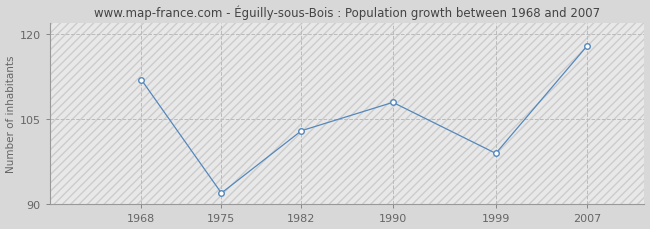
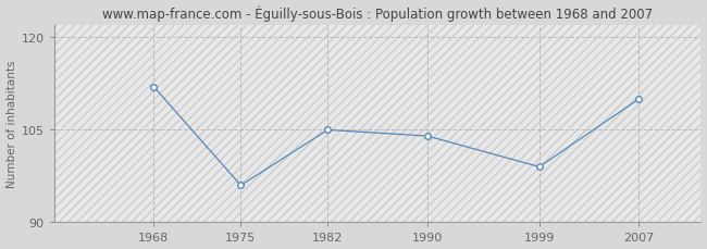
1975: 92 -> 96
1982: 103 -> 105
1990: 108 -> 104
2007: 118 -> 110
